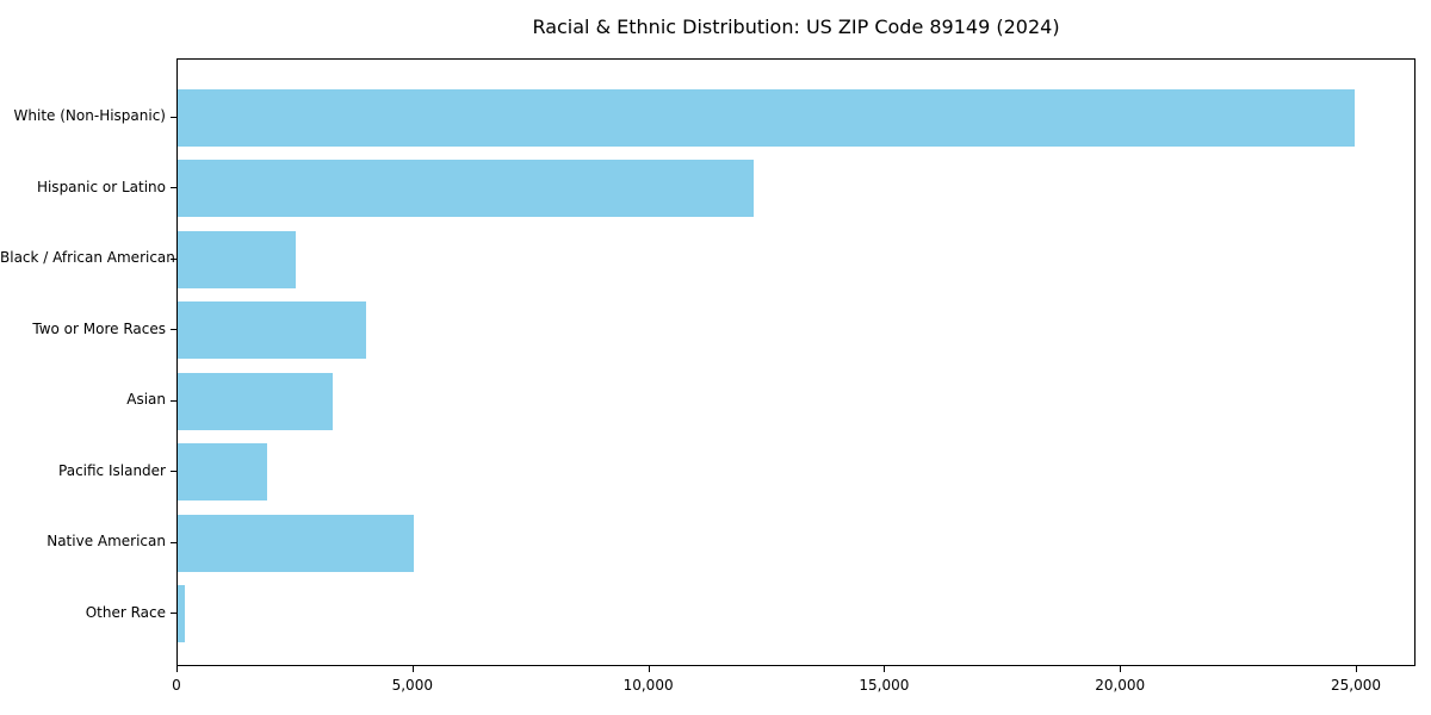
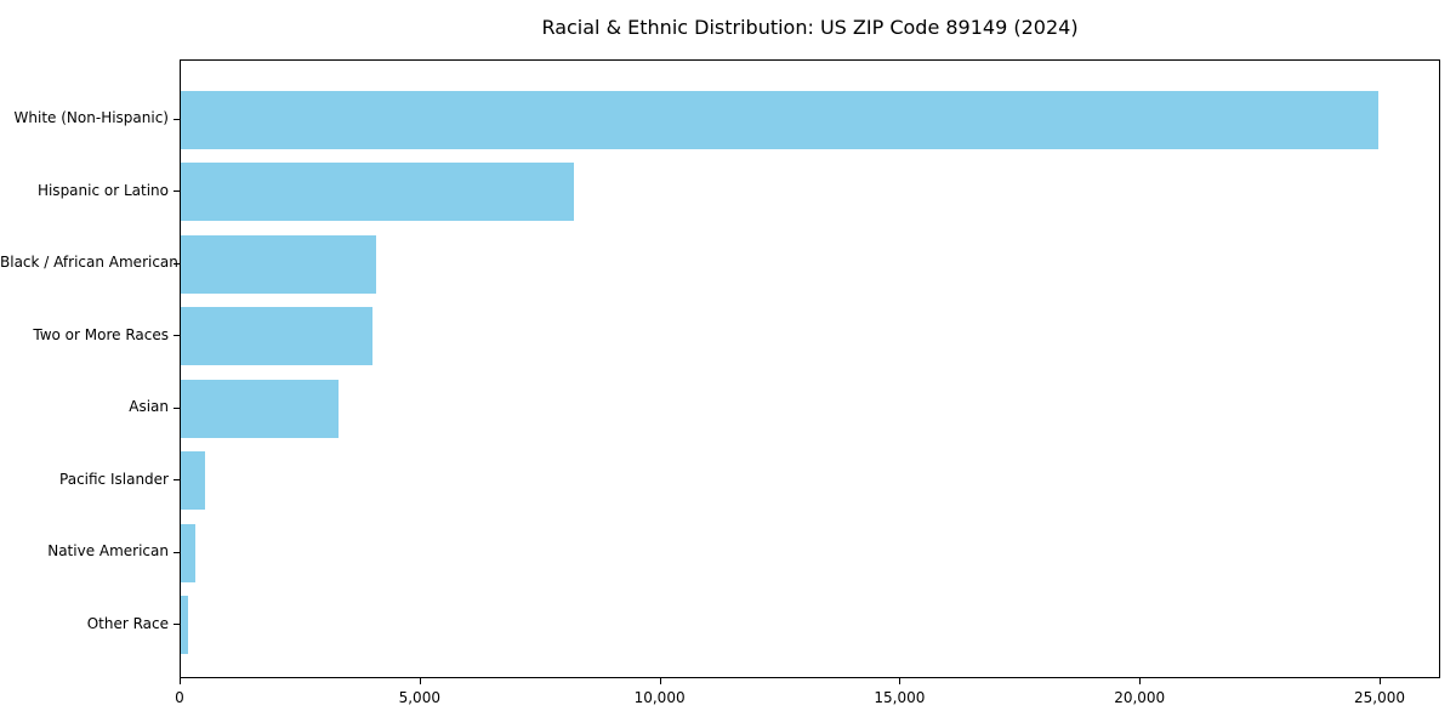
Hispanic or Latino: 12200 -> 8200
Black / African American: 2500 -> 4100
Pacific Islander: 1900 -> 500
Native American: 5000 -> 300
